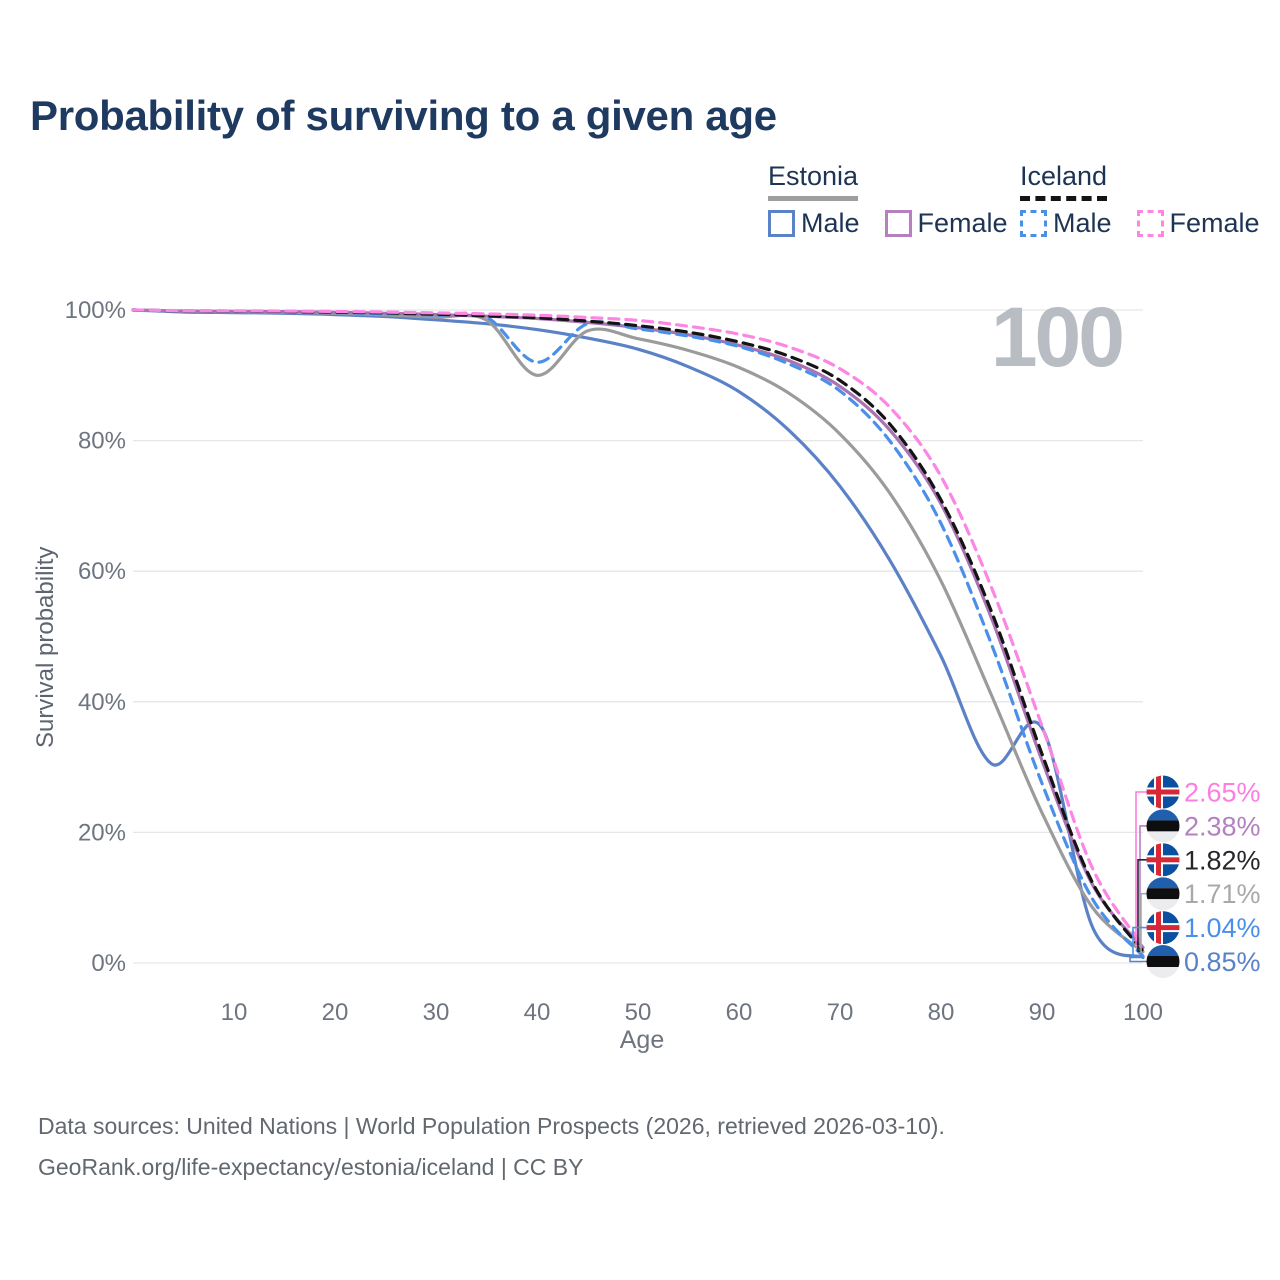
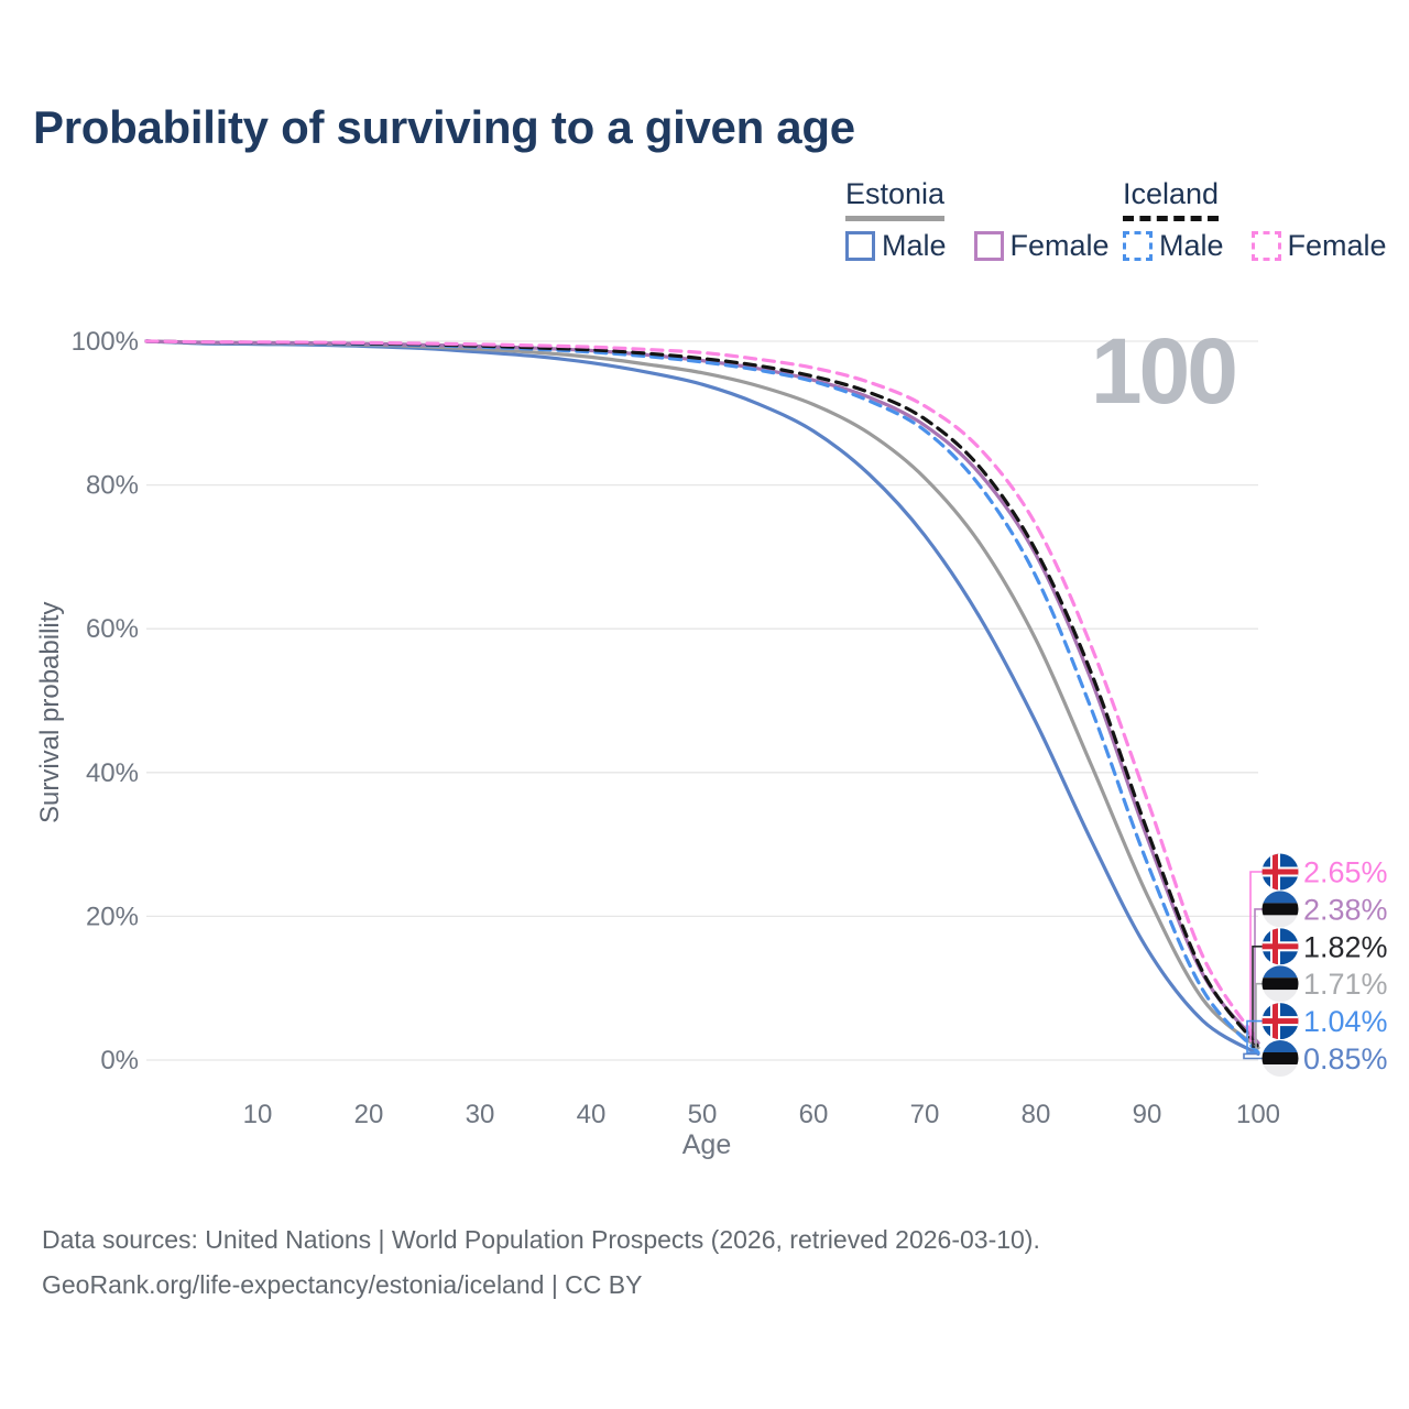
Estonia/40: 90% -> 98%
Iceland Male/40: 92% -> 98%
Estonia Male/90: 36% -> 16%
